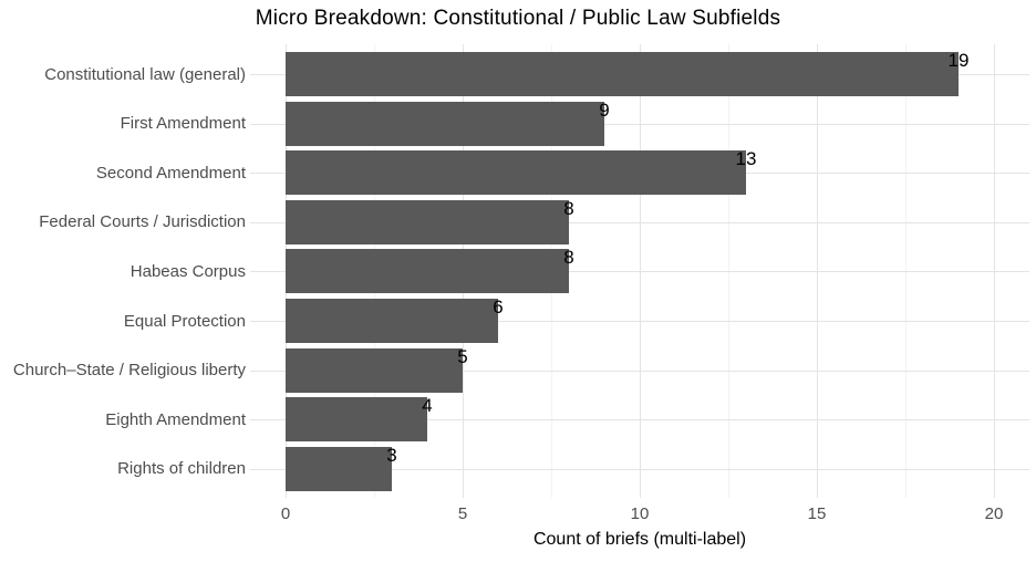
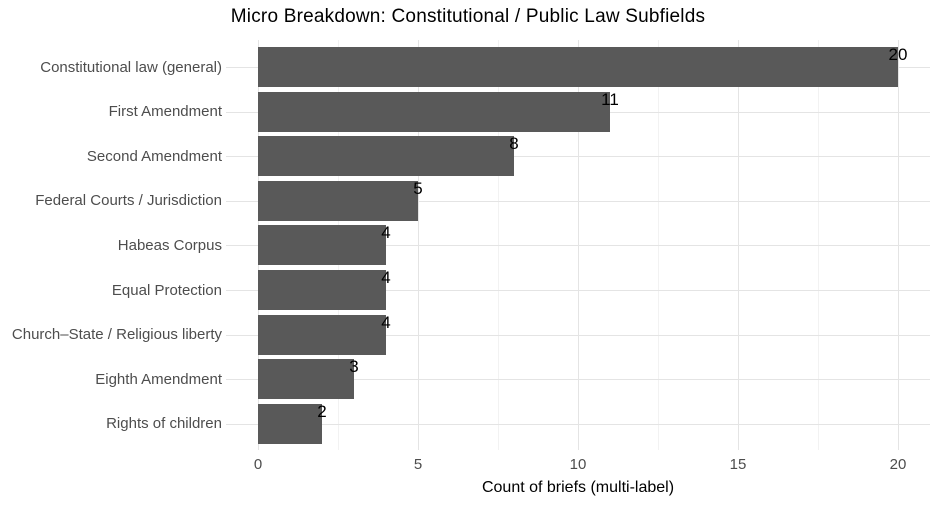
Constitutional law (general): 19 -> 20
First Amendment: 9 -> 11
Second Amendment: 13 -> 8
Federal Courts / Jurisdiction: 8 -> 5
Habeas Corpus: 8 -> 4
Equal Protection: 6 -> 4
Church–State / Religious liberty: 5 -> 4
Eighth Amendment: 4 -> 3
Rights of children: 3 -> 2
